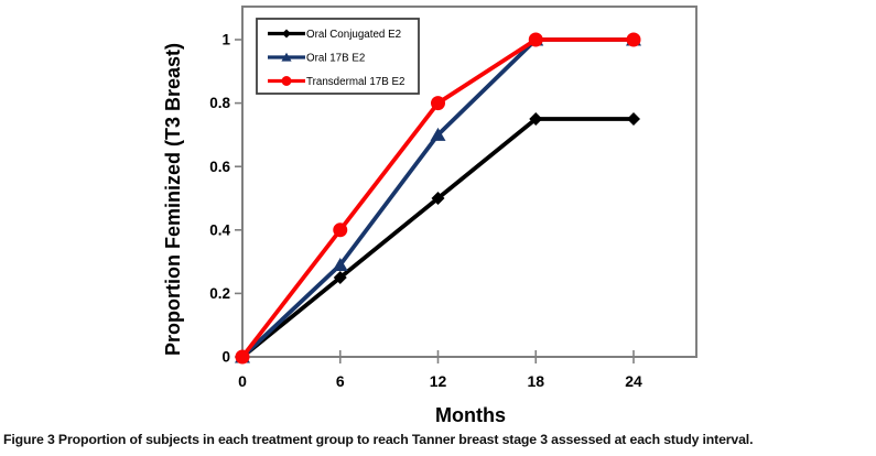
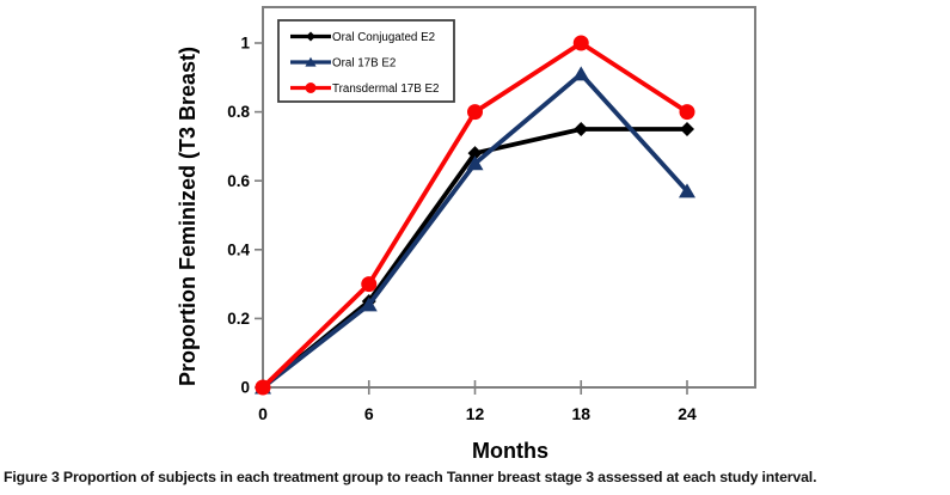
Oral 17B E2/6: 0.29 -> 0.24
Transdermal 17B E2/6: 0.4 -> 0.3
Oral Conjugated E2/12: 0.50 -> 0.68
Oral 17B E2/12: 0.70 -> 0.65
Oral 17B E2/18: 1.00 -> 0.91
Oral 17B E2/24: 1.00 -> 0.57
Transdermal 17B E2/24: 1.0 -> 0.8
